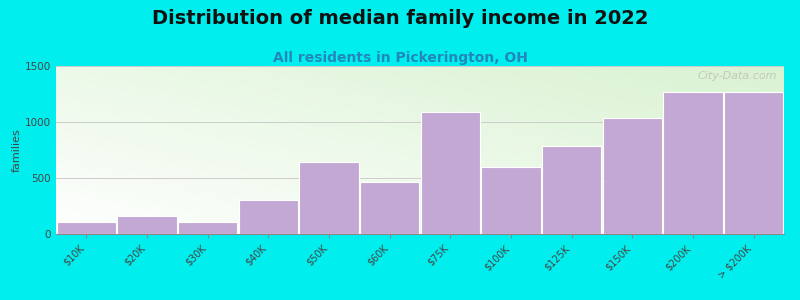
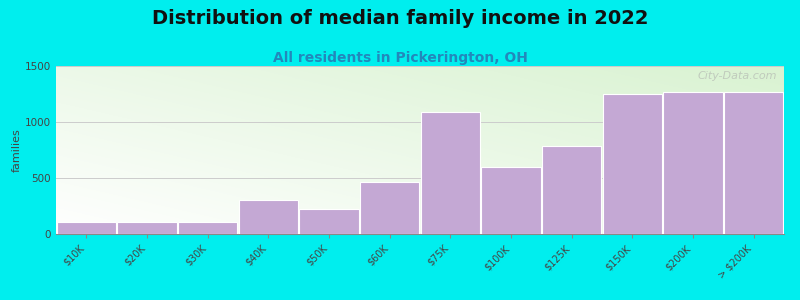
$20K: 160 -> 110
$50K: 640 -> 220
$150K: 1040 -> 1250
